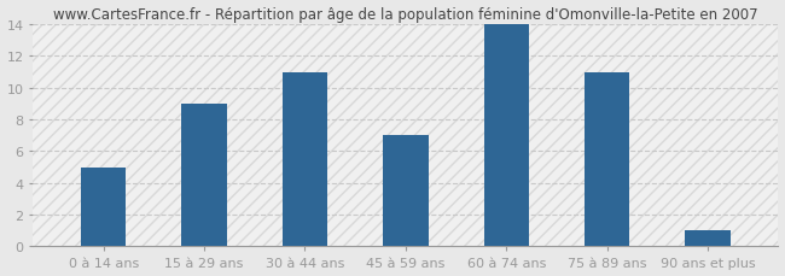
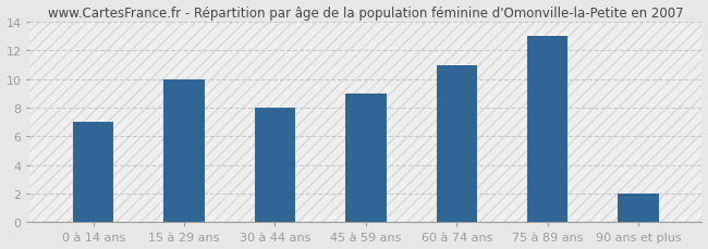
0 à 14 ans: 5 -> 7
15 à 29 ans: 9 -> 10
30 à 44 ans: 11 -> 8
45 à 59 ans: 7 -> 9
60 à 74 ans: 14 -> 11
75 à 89 ans: 11 -> 13
90 ans et plus: 1 -> 2
